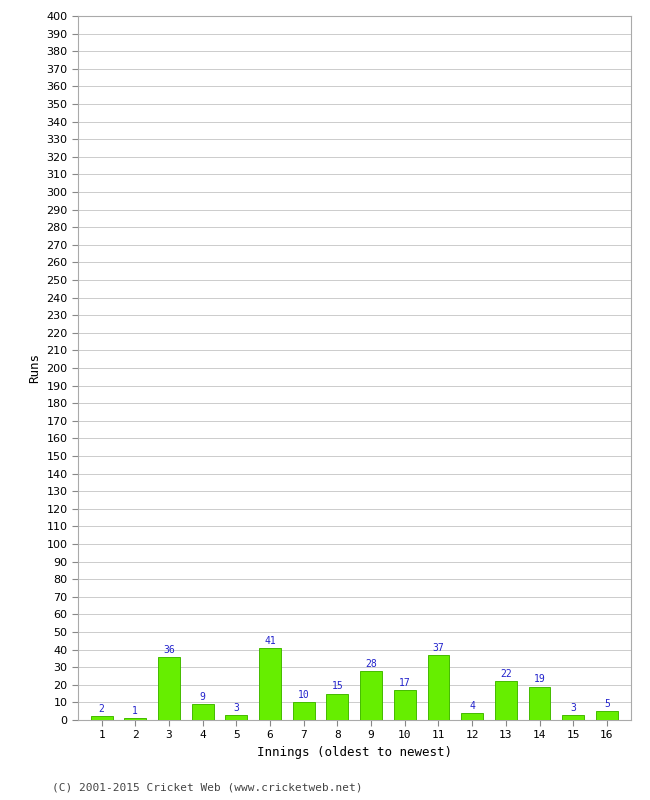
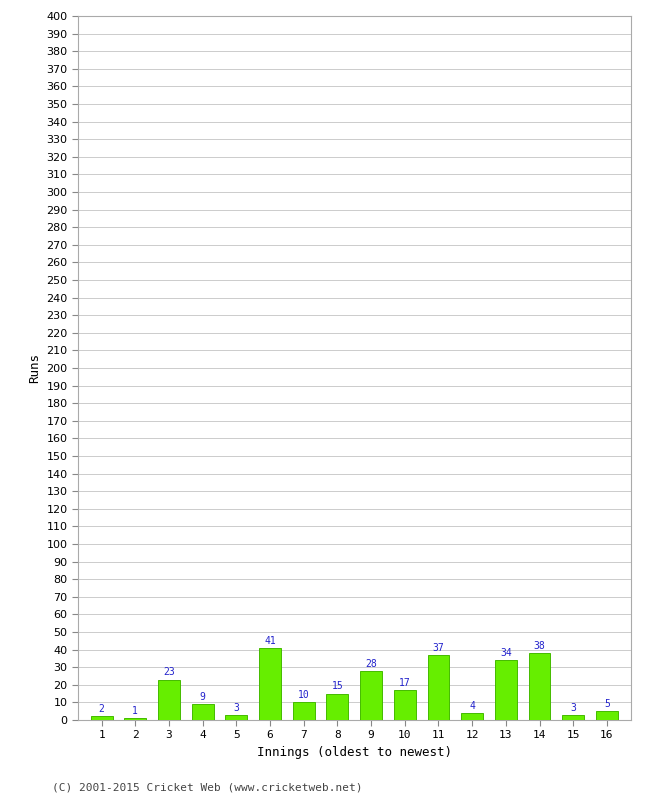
3: 36 -> 23
13: 22 -> 34
14: 19 -> 38
